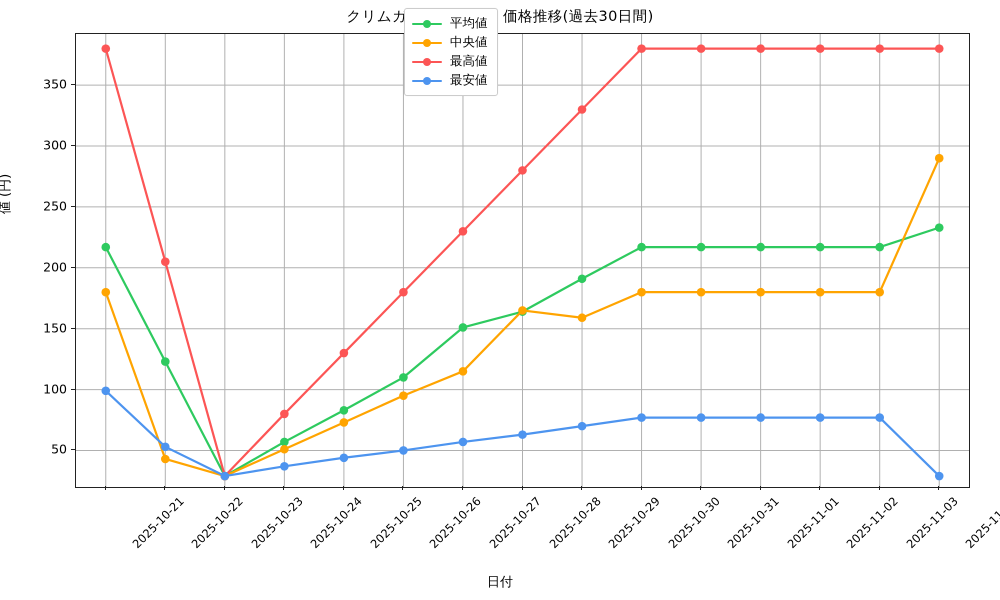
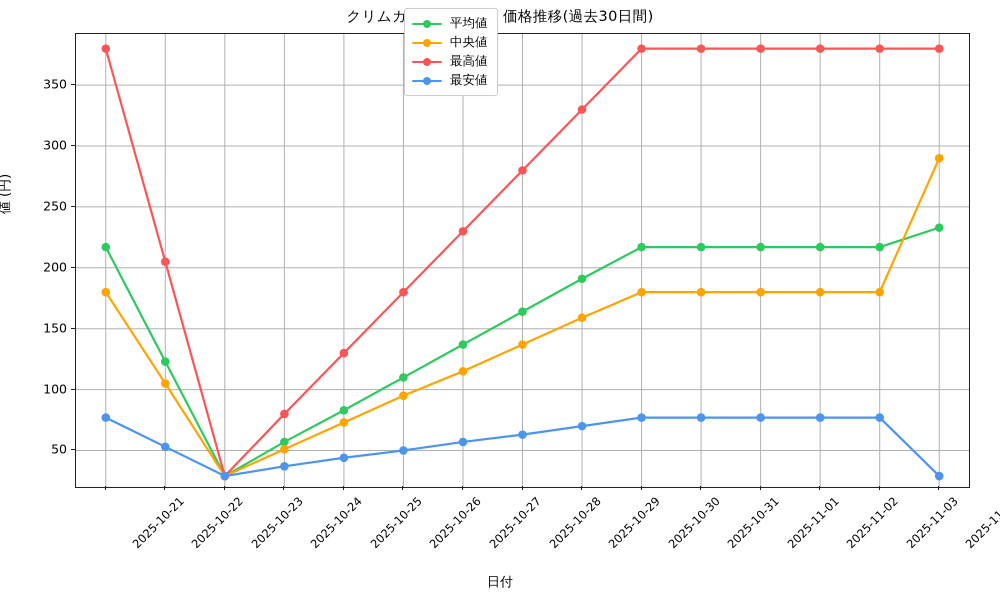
最安値/2025-10-21: 99 -> 77
中央値/2025-10-22: 43 -> 105
平均値/2025-10-27: 151 -> 137
中央値/2025-10-28: 165 -> 137
